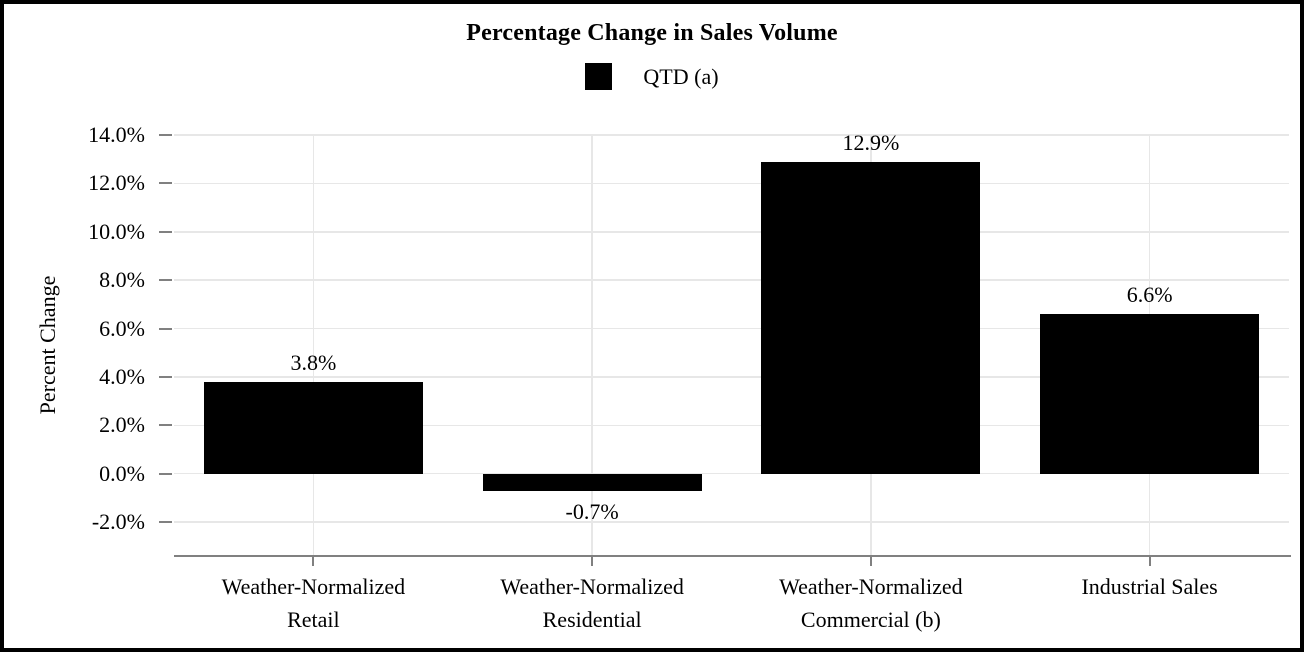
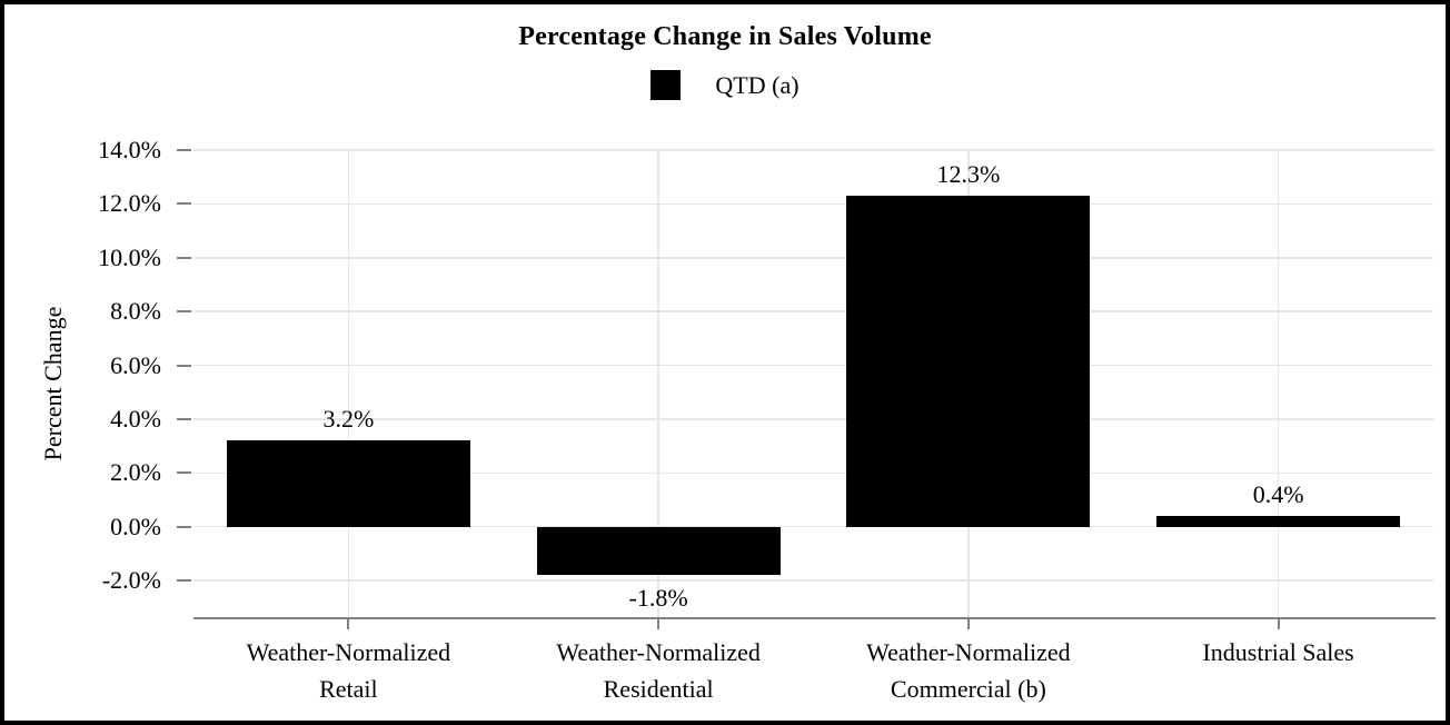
Weather-Normalized Retail: 3.8% -> 3.2%
Weather-Normalized Residential: -0.7% -> -1.8%
Weather-Normalized Commercial (b): 12.9% -> 12.3%
Industrial Sales: 6.6% -> 0.4%
